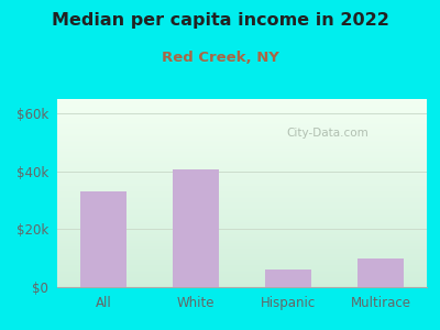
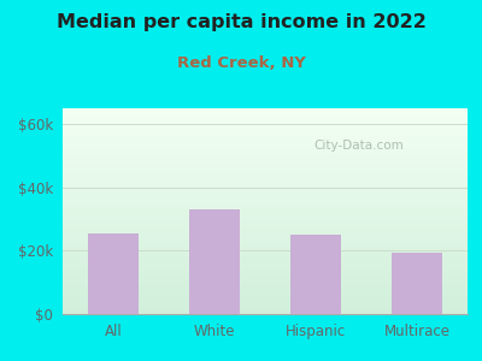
All: $33.0k -> $25.5k
White: $40.5k -> $33.0k
Hispanic: $6.0k -> $25.0k
Multirace: $10.0k -> $19.5k
